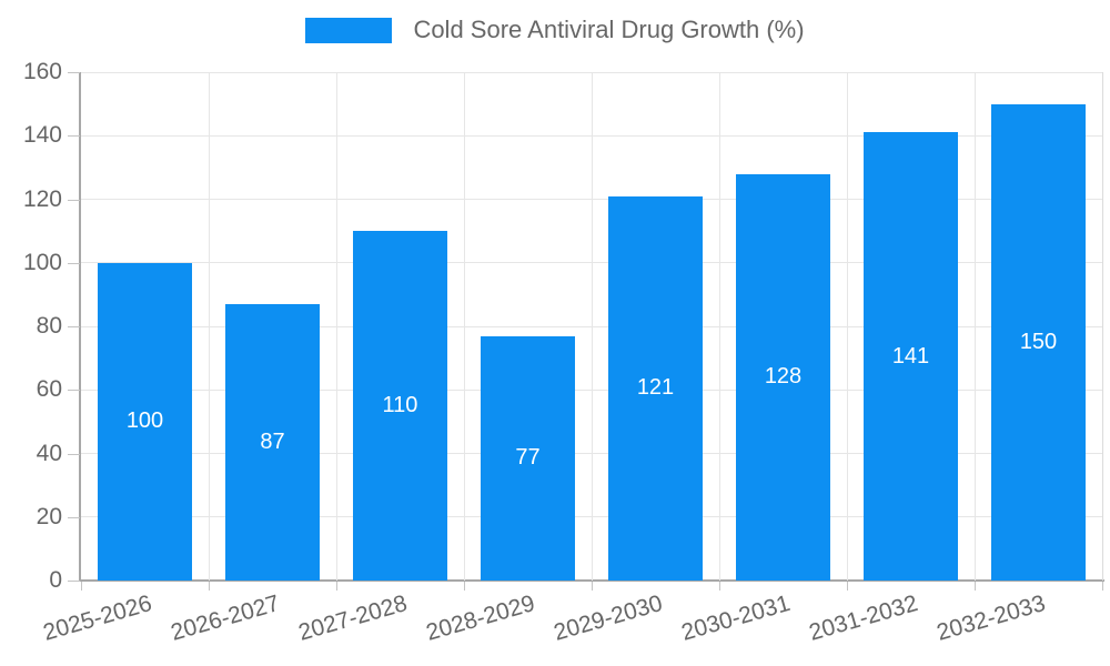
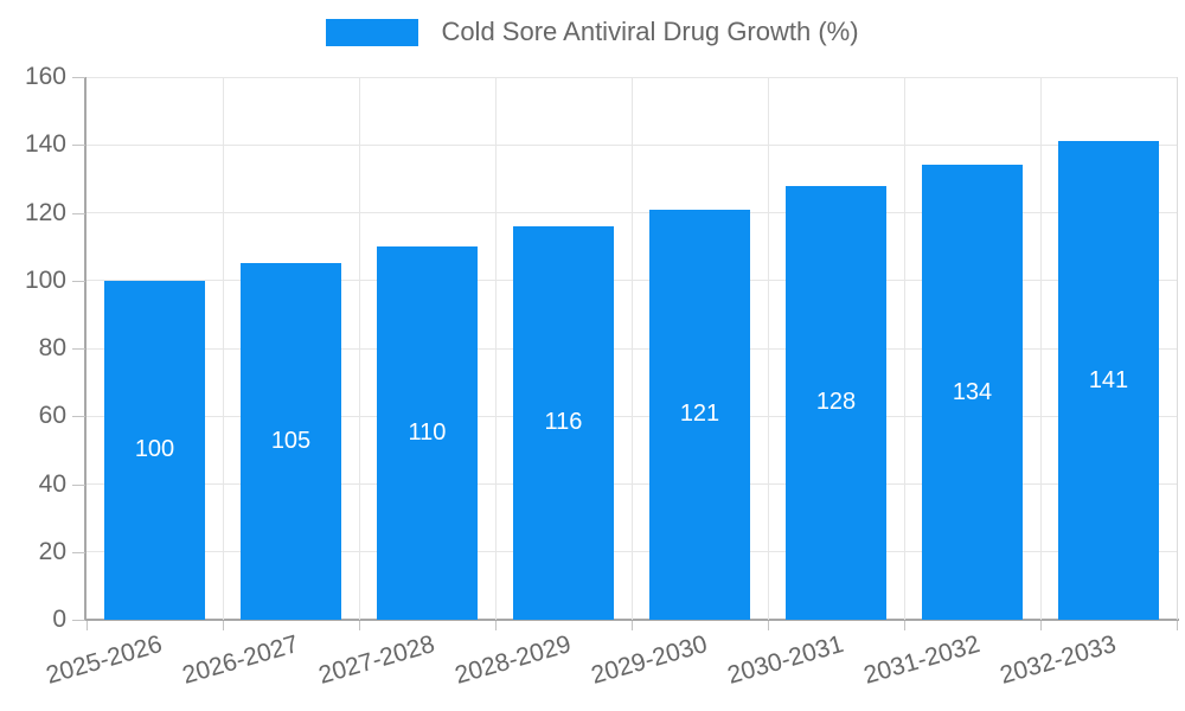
2026-2027: 87 -> 105
2028-2029: 77 -> 116
2031-2032: 141 -> 134
2032-2033: 150 -> 141
